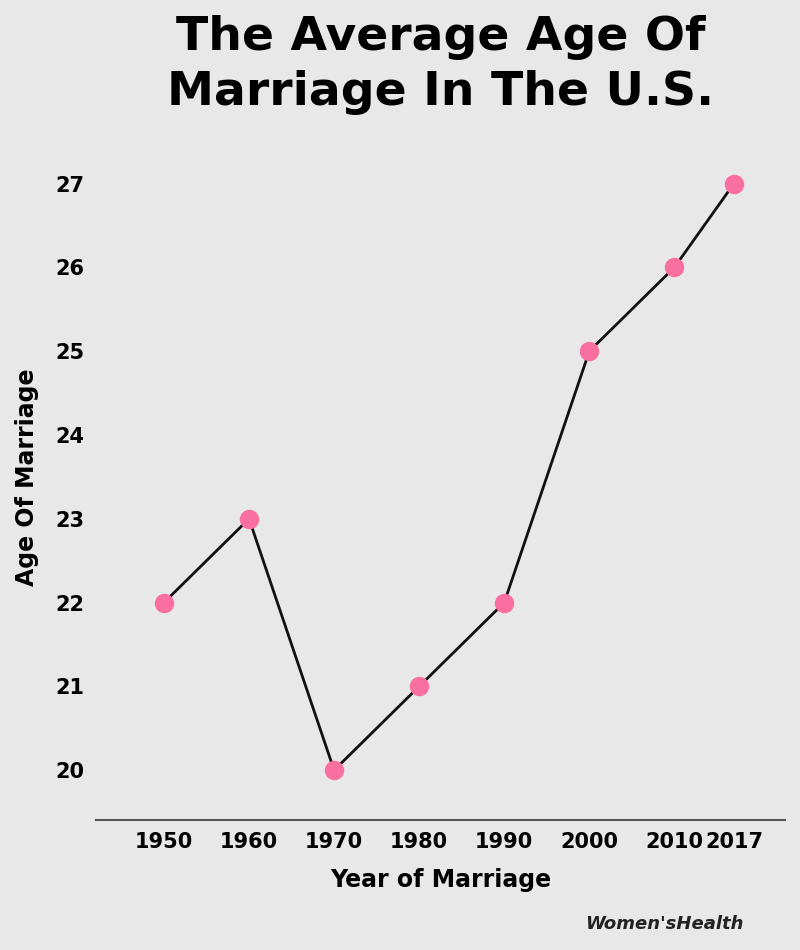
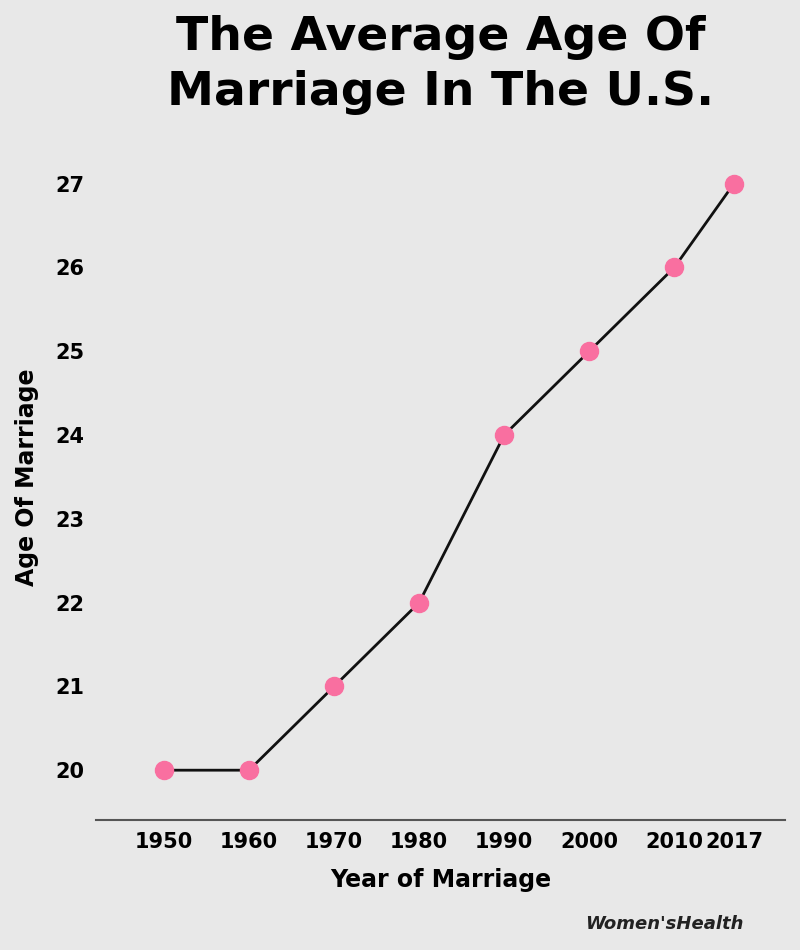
1950: 22 -> 20
1960: 23 -> 20
1970: 20 -> 21
1980: 21 -> 22
1990: 22 -> 24
